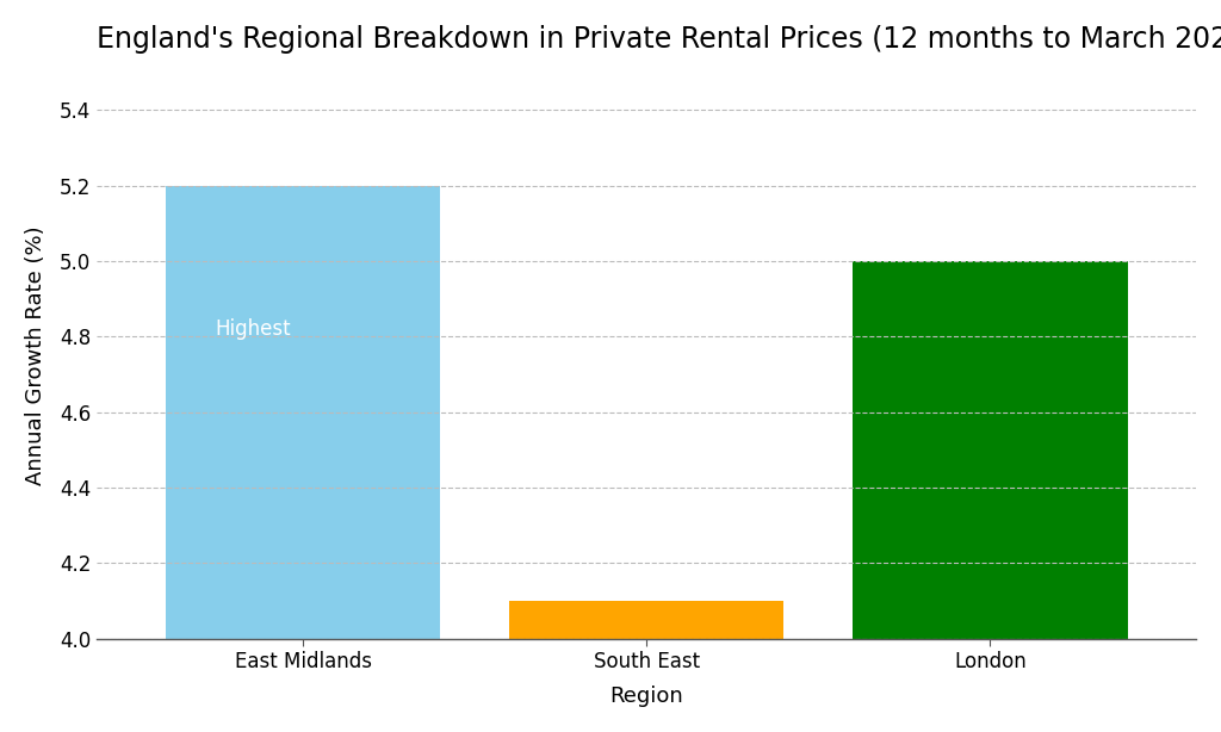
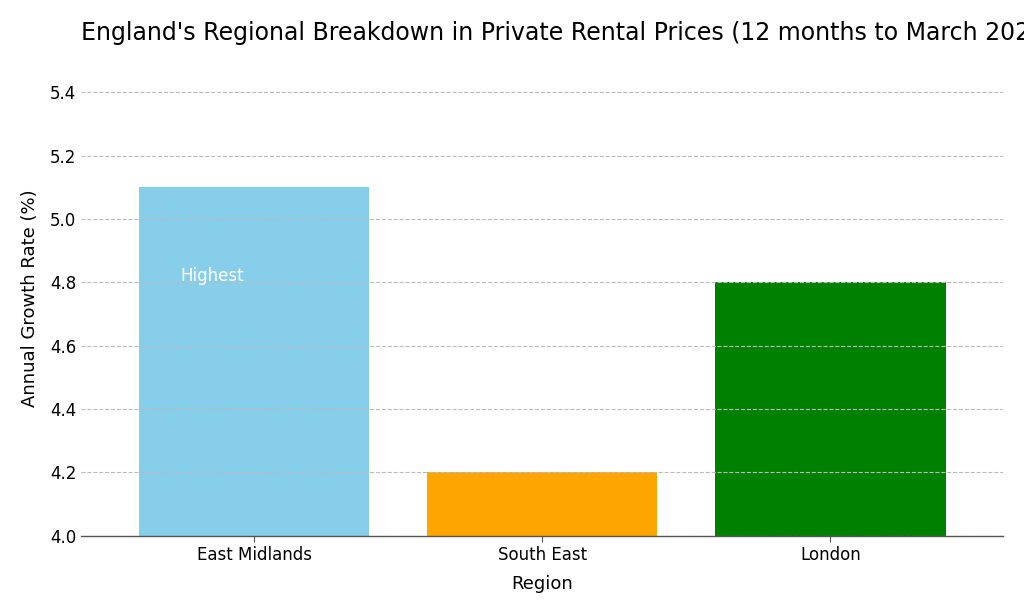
East Midlands: 5.2 -> 5.1
South East: 4.1 -> 4.2
London: 5.0 -> 4.8
